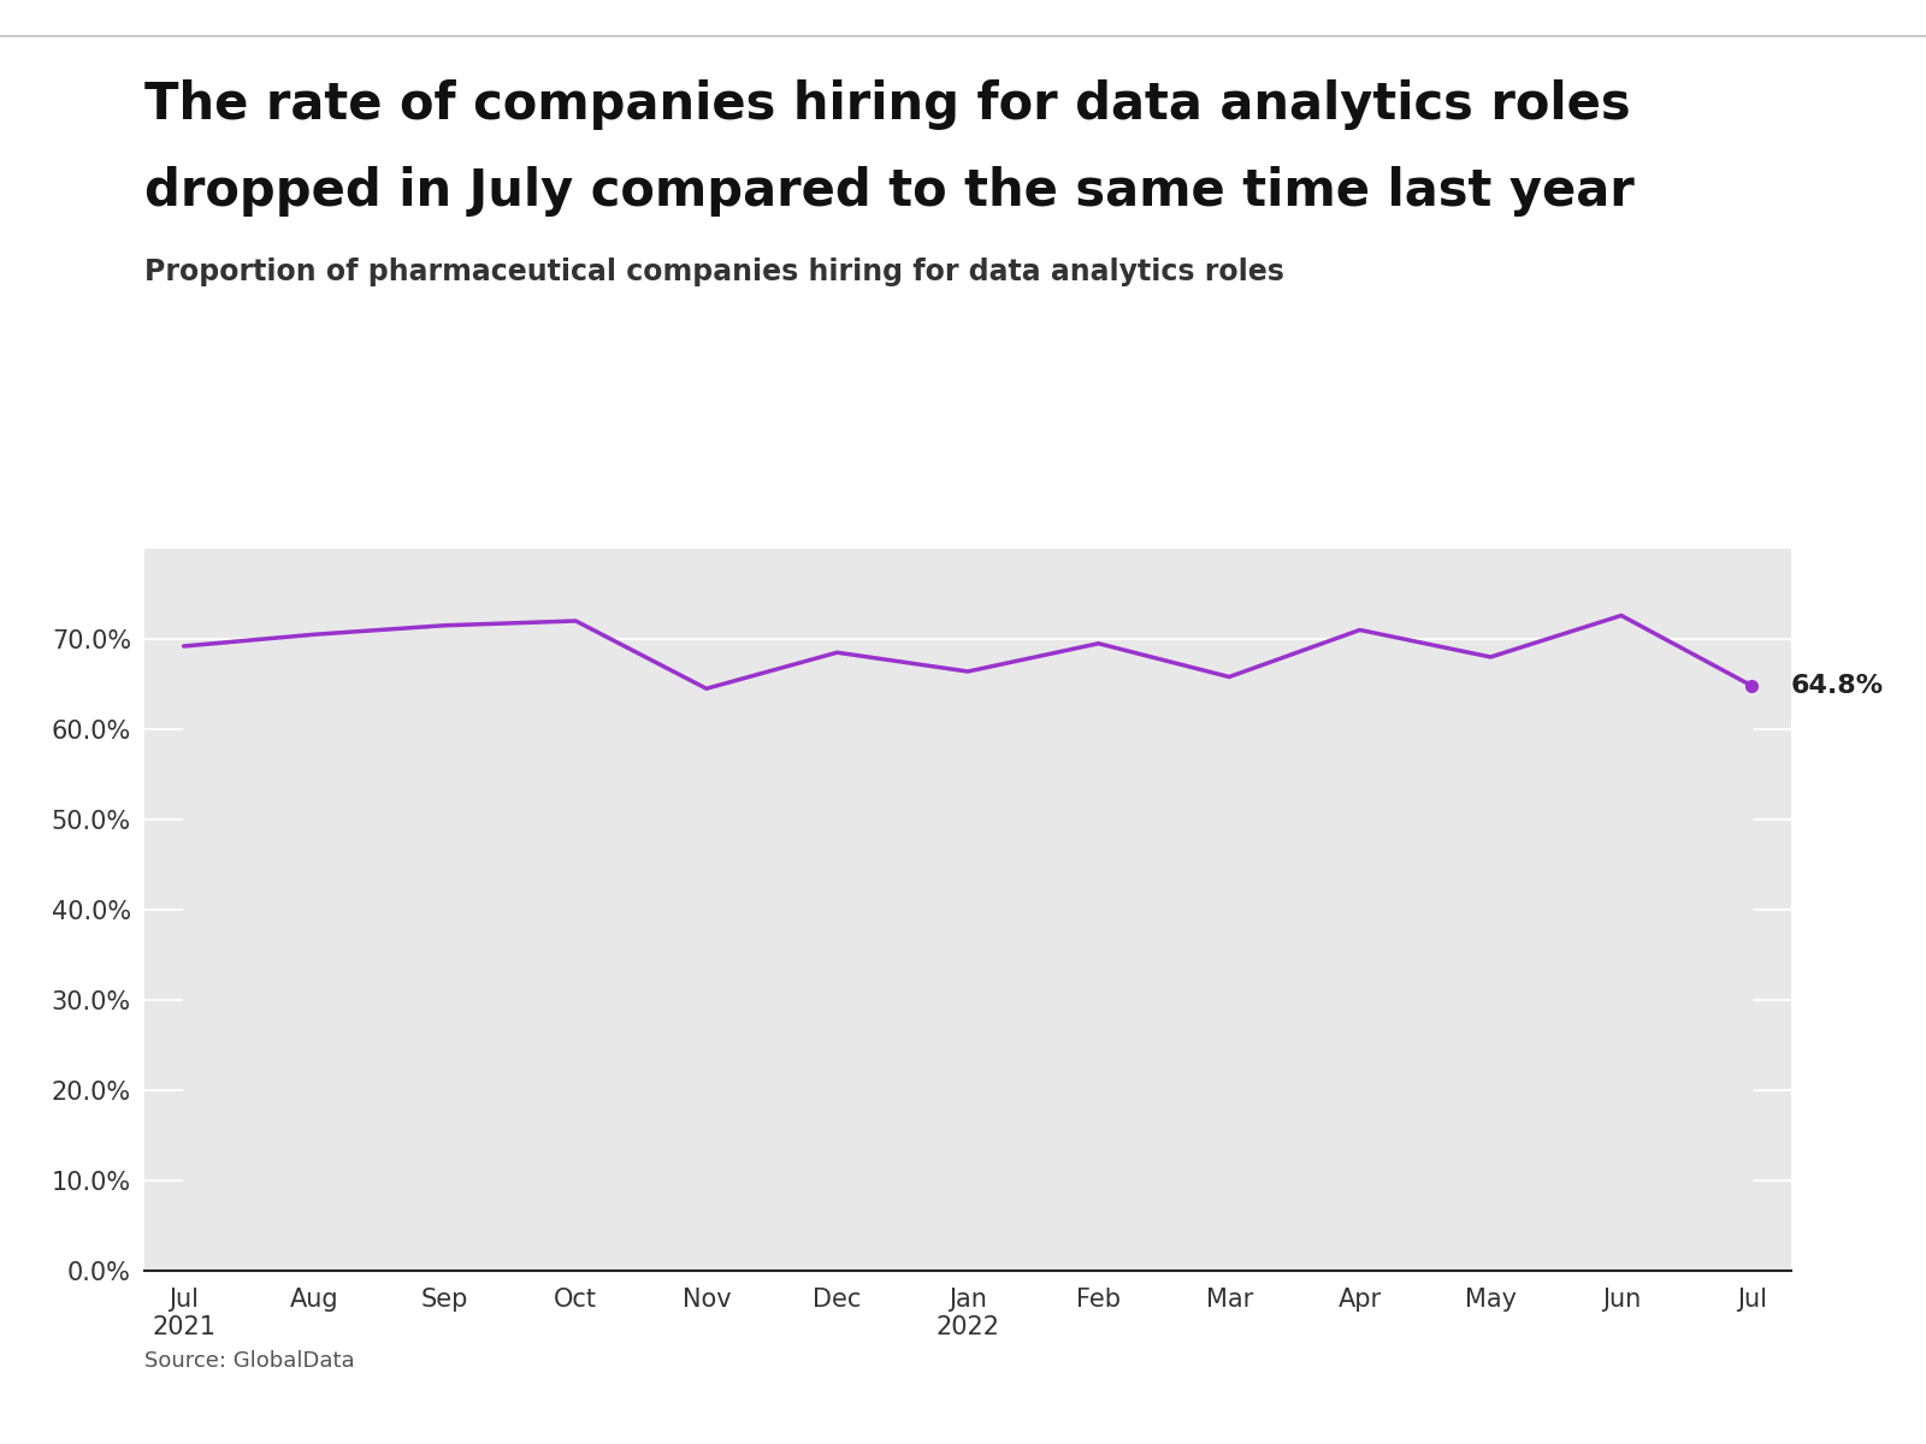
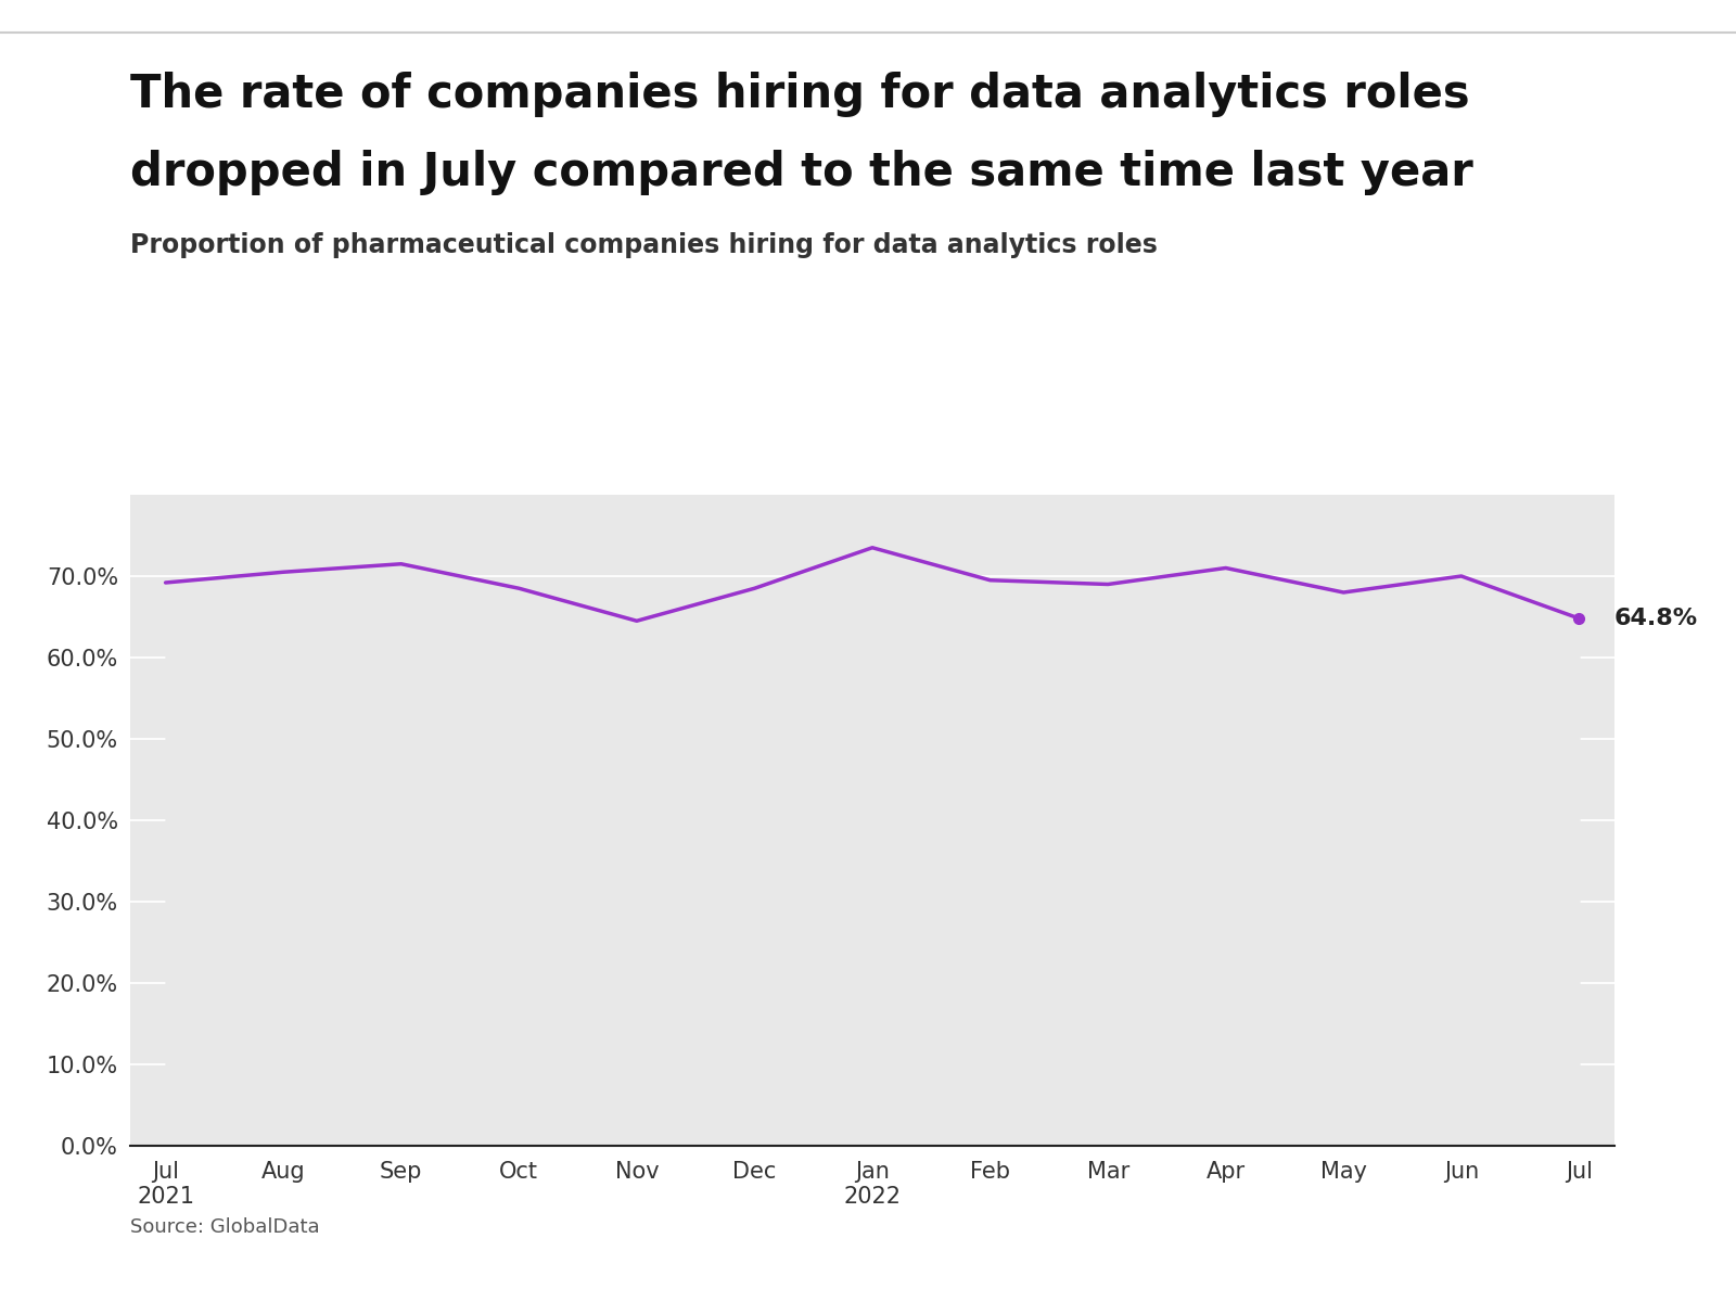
Oct: 72.0% -> 68.5%
Jan 2022: 66.4% -> 73.5%
Mar: 65.8% -> 69.0%
Jun: 72.6% -> 70.0%
